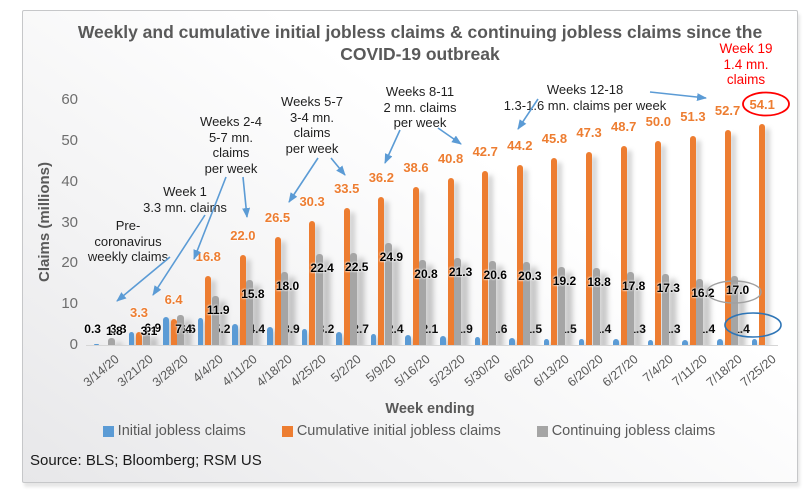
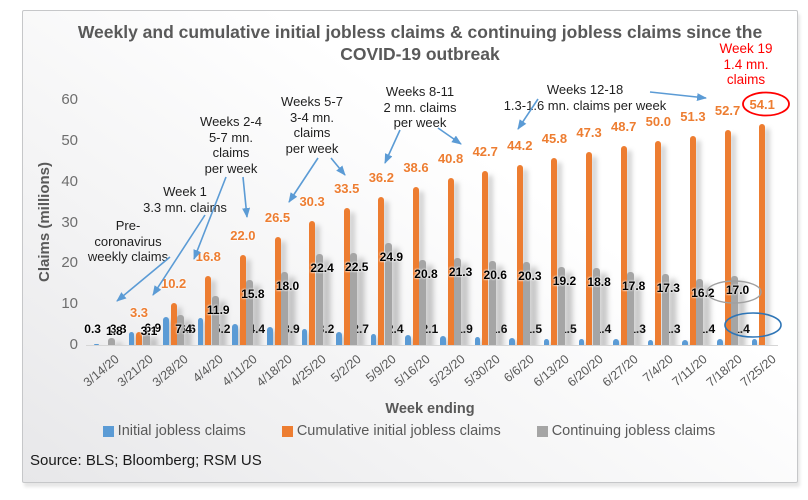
Cumulative initial jobless claims/3/28/20: 6.4 -> 10.2
